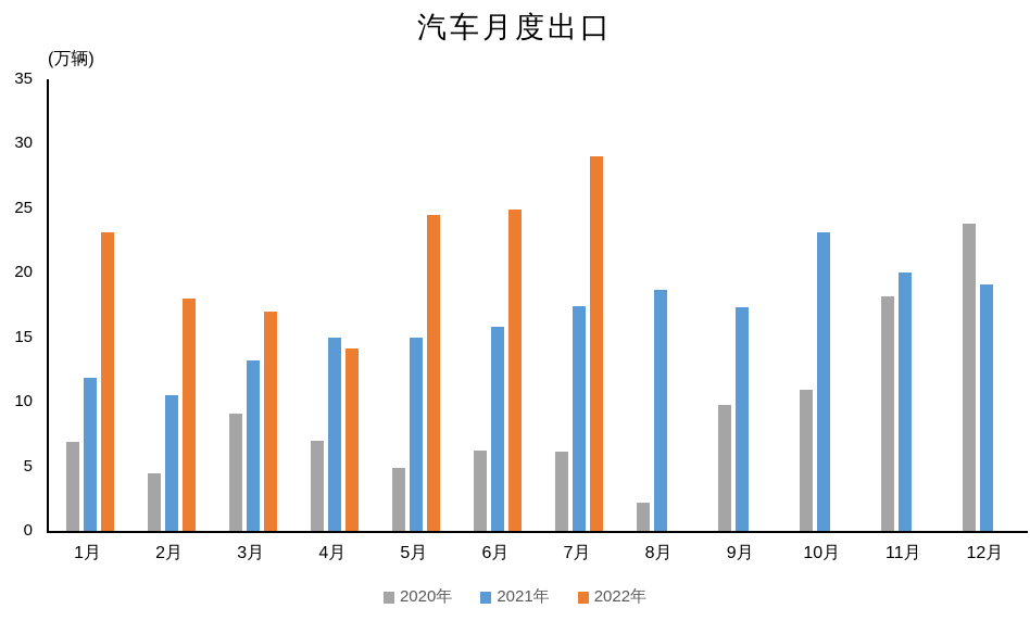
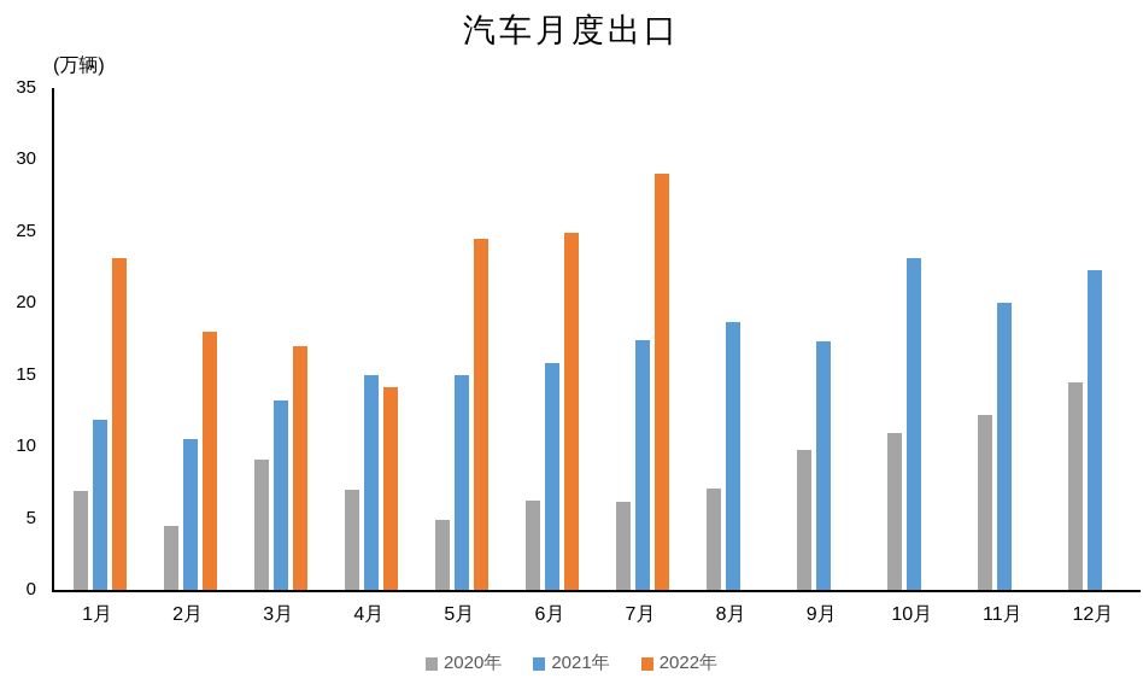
2020年/8月: 2.2 -> 7.1
2020年/11月: 18.2 -> 12.2
2020年/12月: 23.8 -> 14.5
2021年/12月: 19.1 -> 22.3
